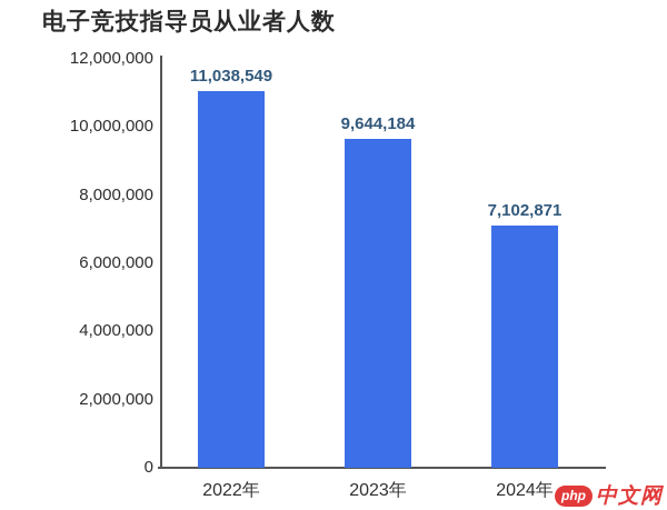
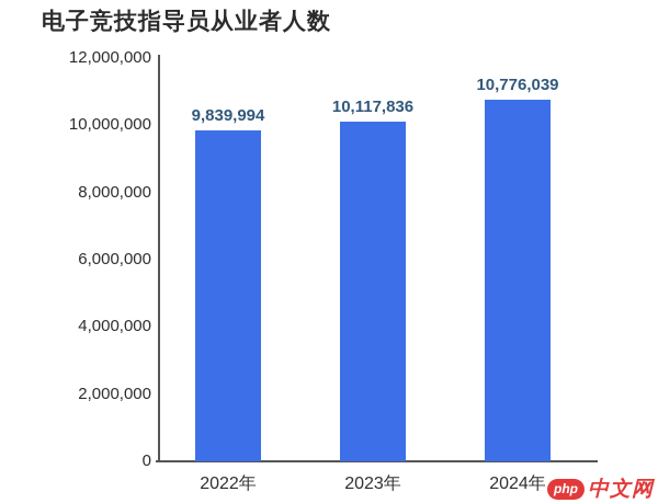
2022年: 11,038,549 -> 9,839,994
2023年: 9,644,184 -> 10,117,836
2024年: 7,102,871 -> 10,776,039
